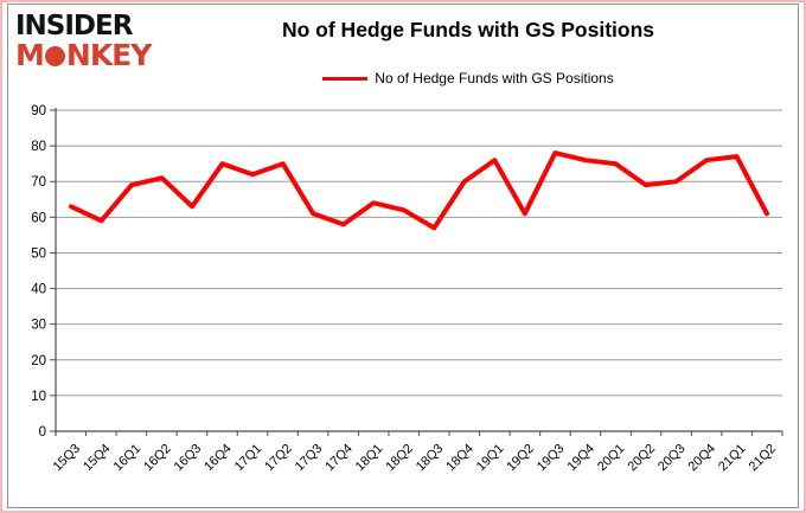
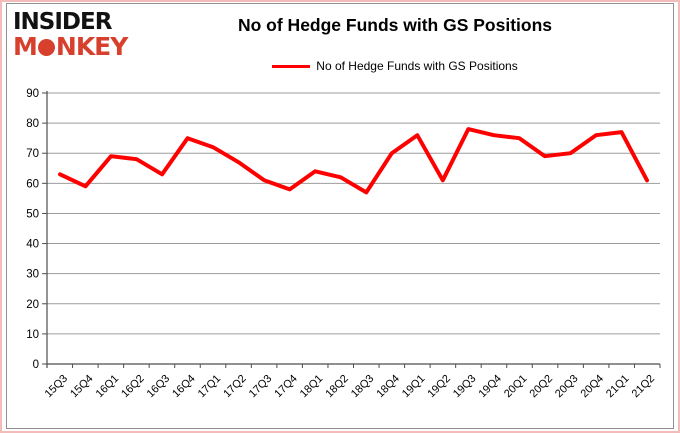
16Q2: 71 -> 68
17Q2: 75 -> 67
